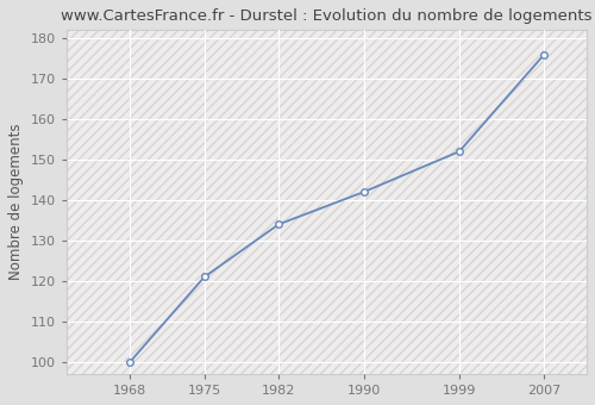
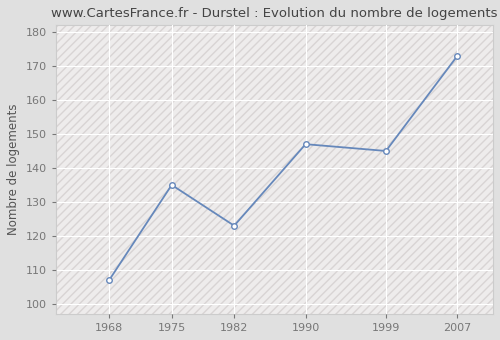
1968: 100 -> 107
1975: 121 -> 135
1982: 134 -> 123
1990: 142 -> 147
1999: 152 -> 145
2007: 176 -> 173
